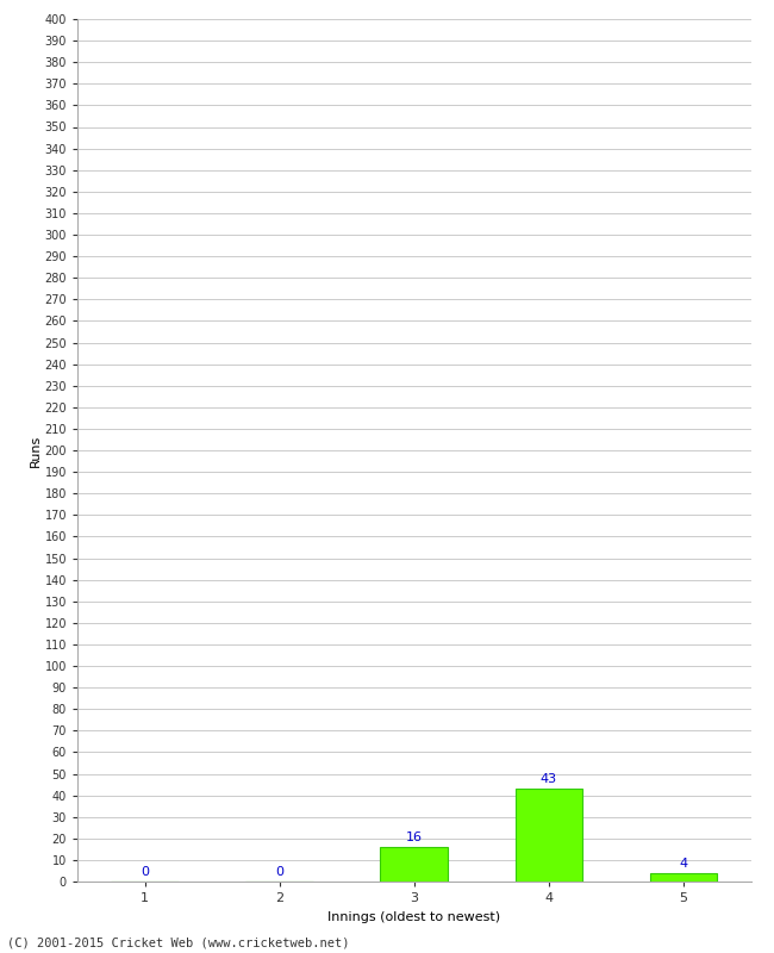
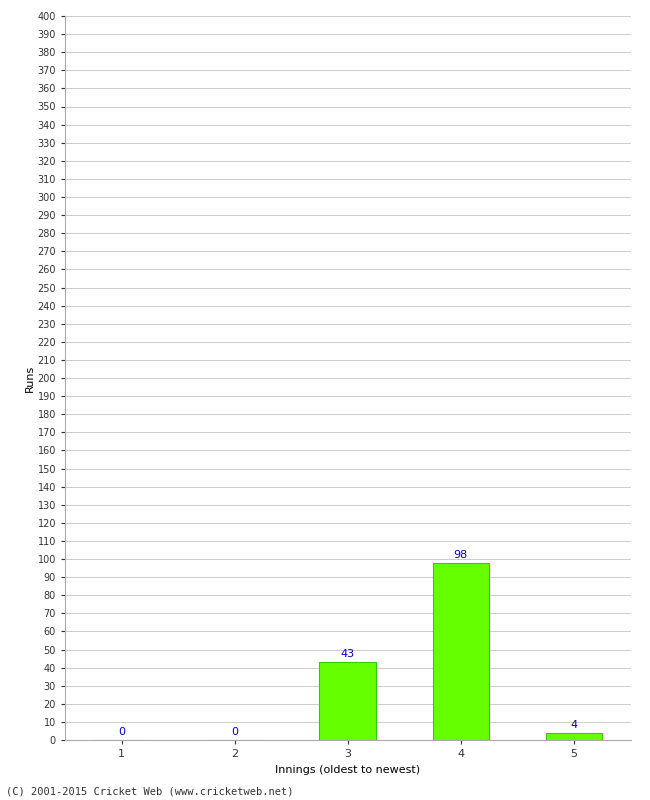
3: 16 -> 43
4: 43 -> 98
